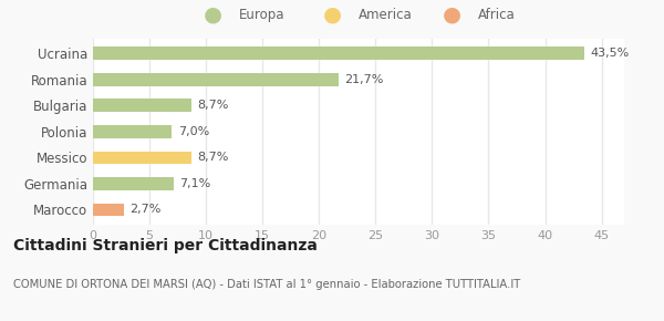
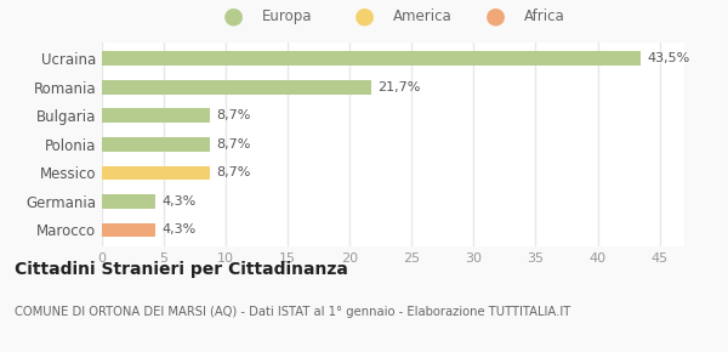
Polonia: 7,0% -> 8,7%
Germania: 7,1% -> 4,3%
Marocco: 2,7% -> 4,3%
